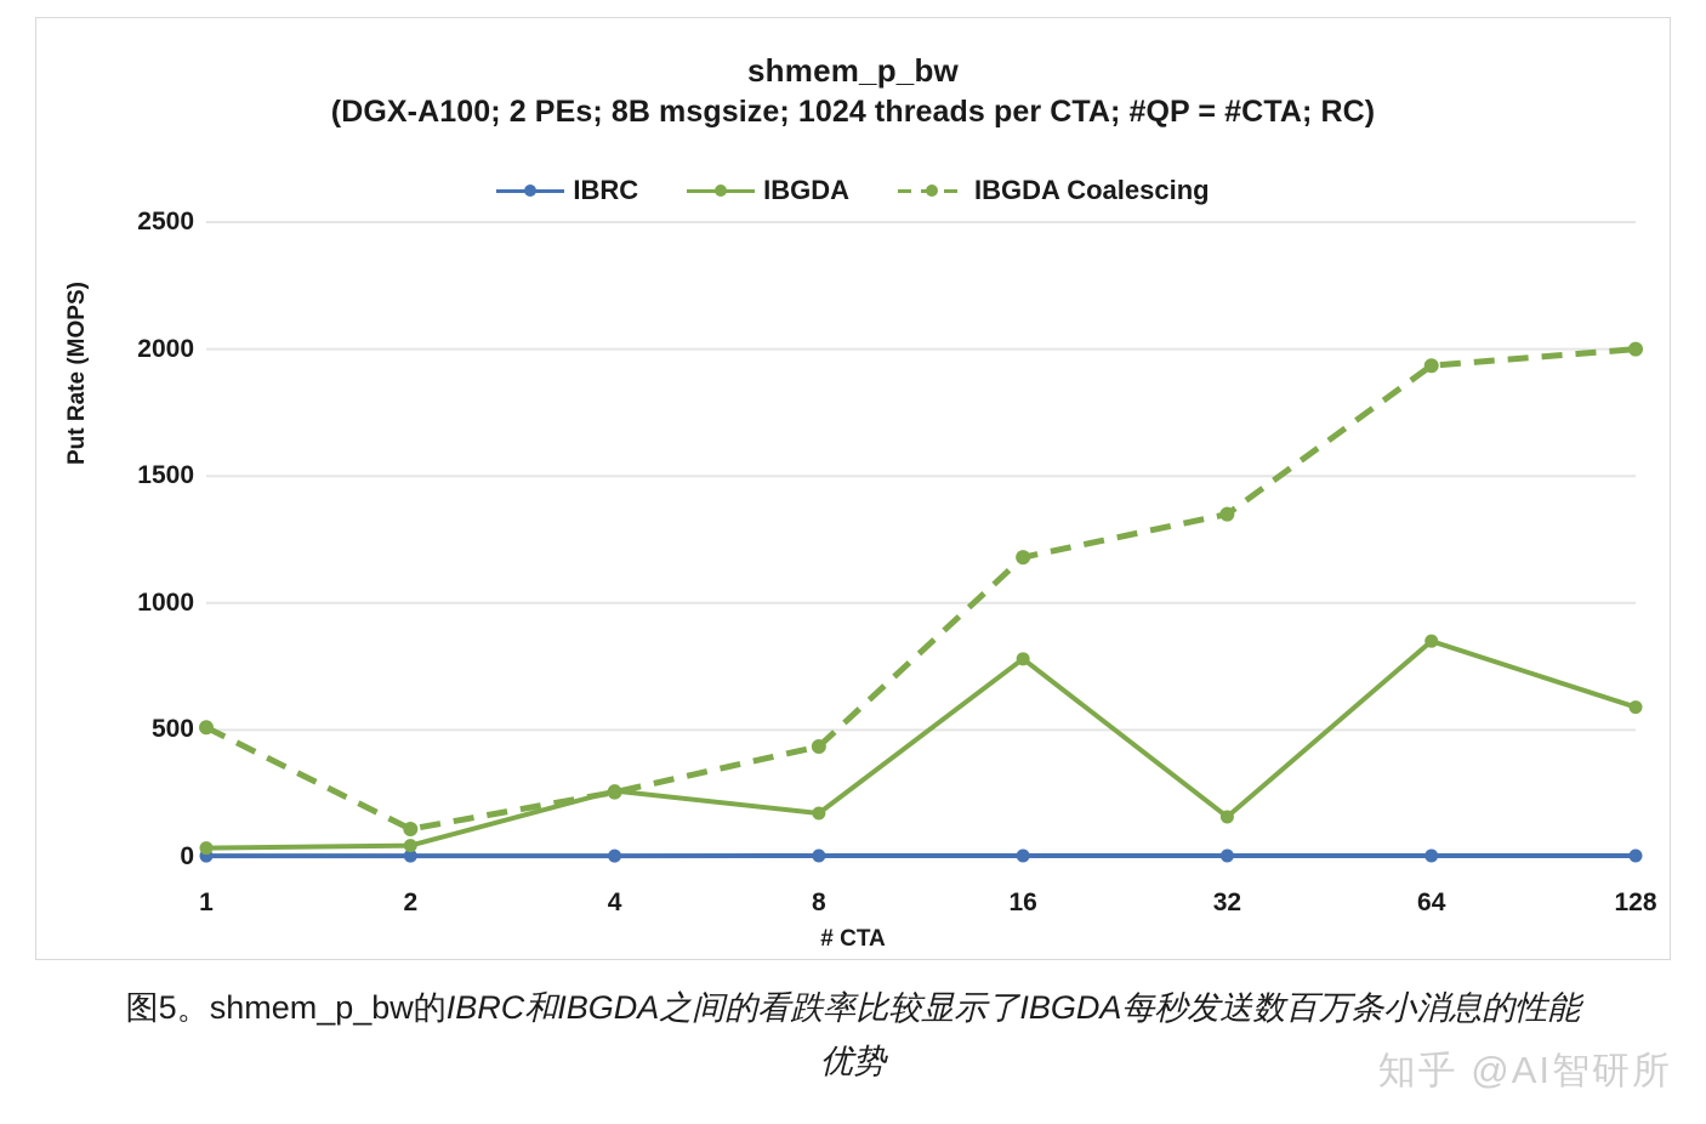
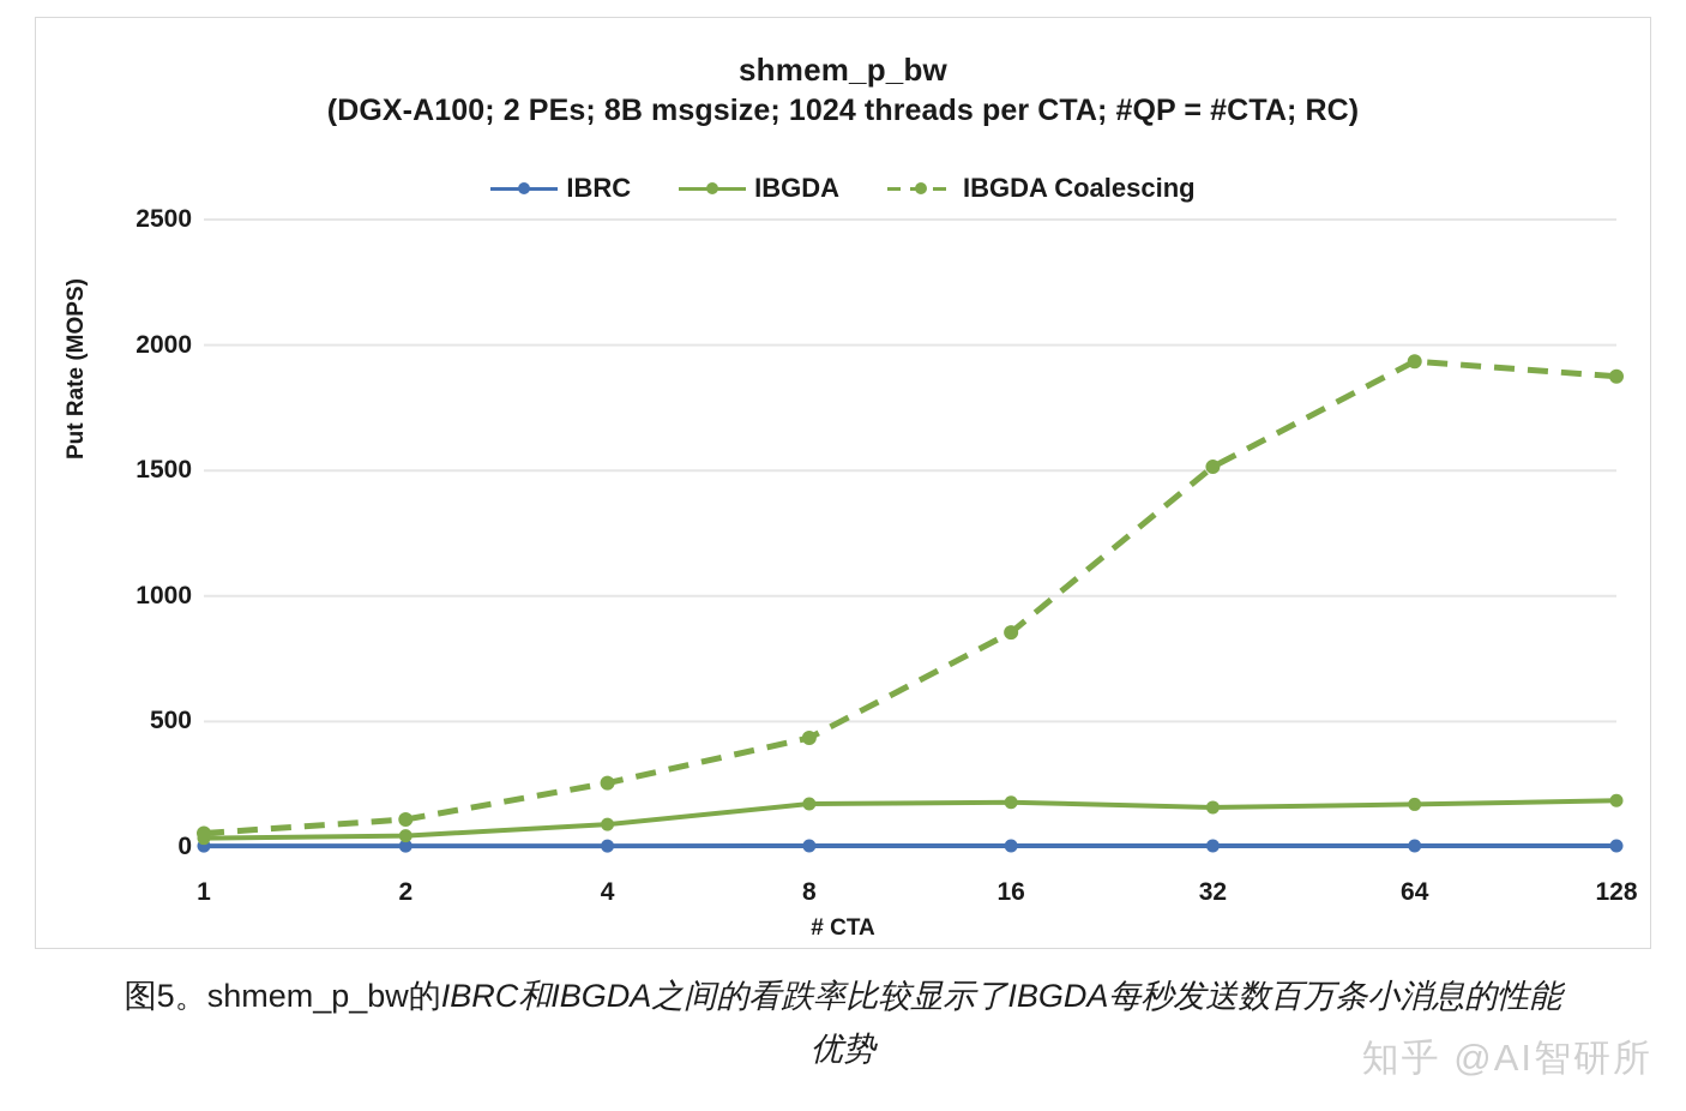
IBGDA Coalescing/1: 510 -> 60
IBGDA/4: 260 -> 90
IBGDA/16: 780 -> 180
IBGDA Coalescing/16: 1180 -> 860
IBGDA Coalescing/32: 1350 -> 1520
IBGDA/64: 850 -> 170
IBGDA/128: 590 -> 180
IBGDA Coalescing/128: 2000 -> 1880
